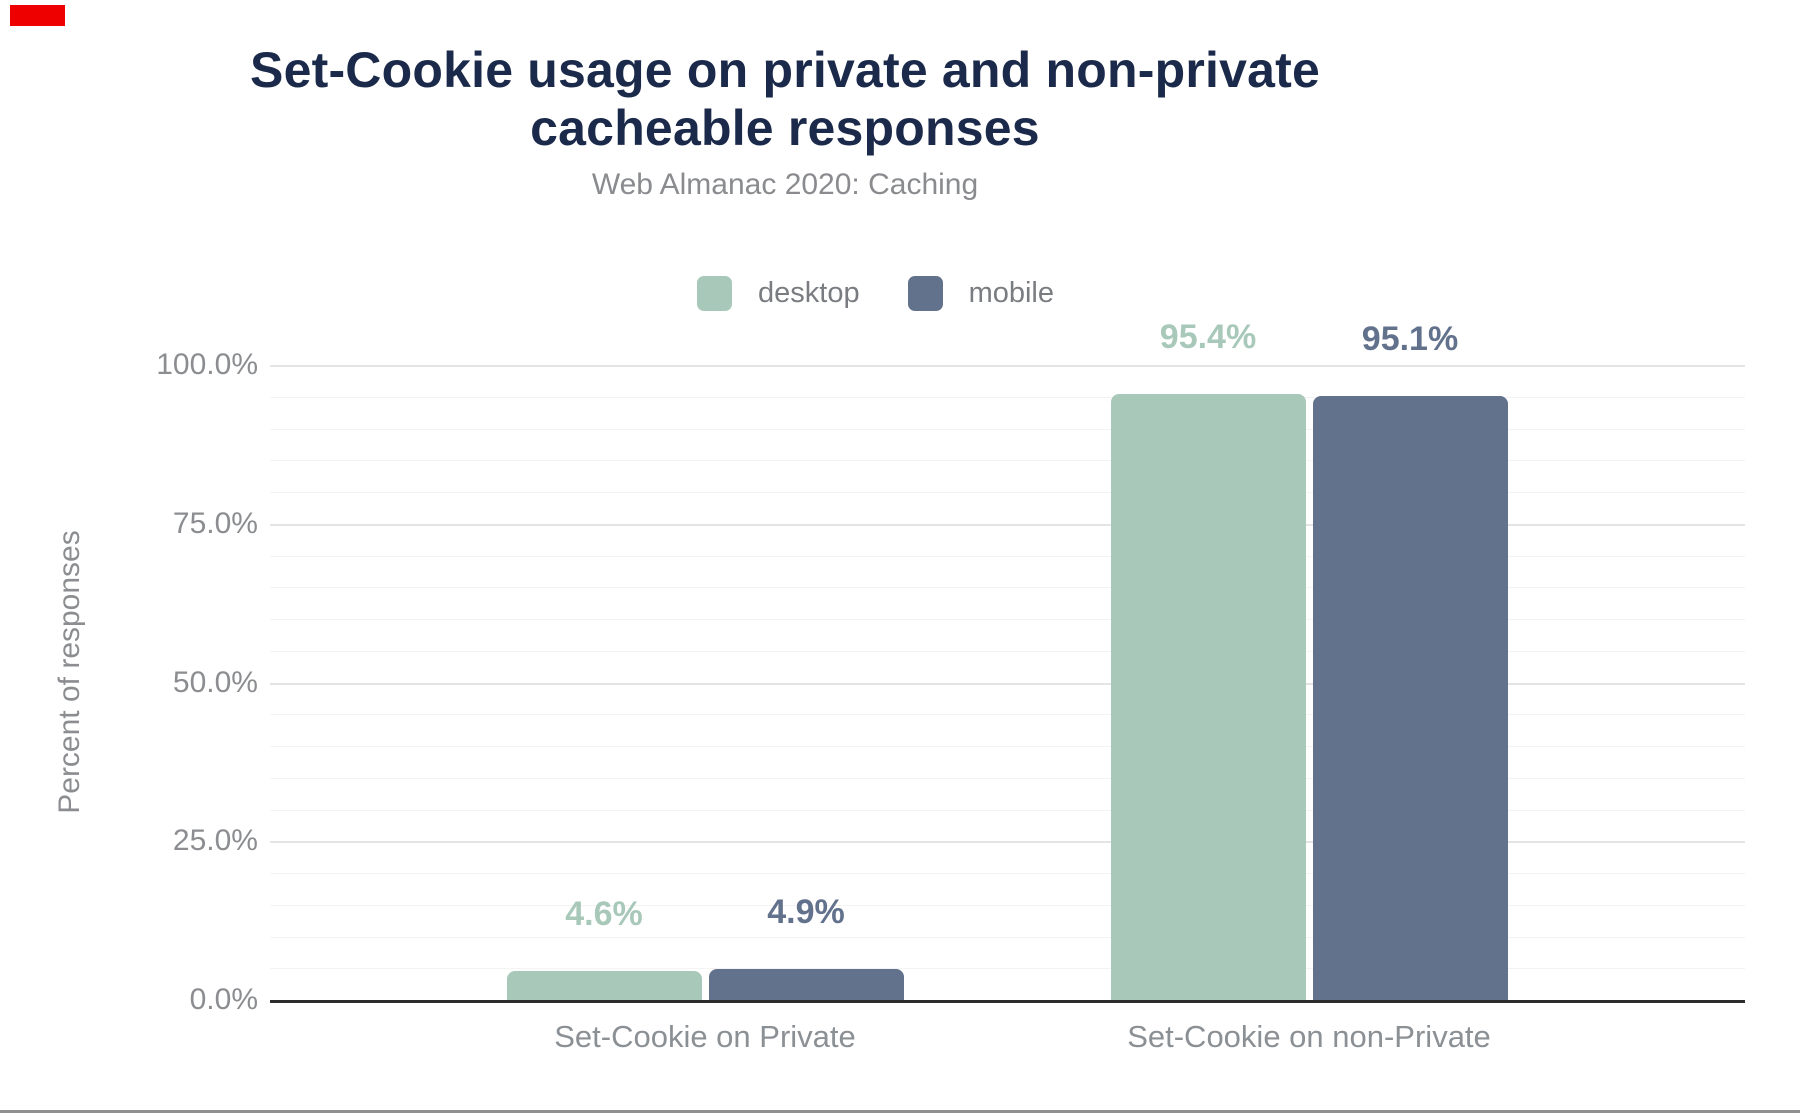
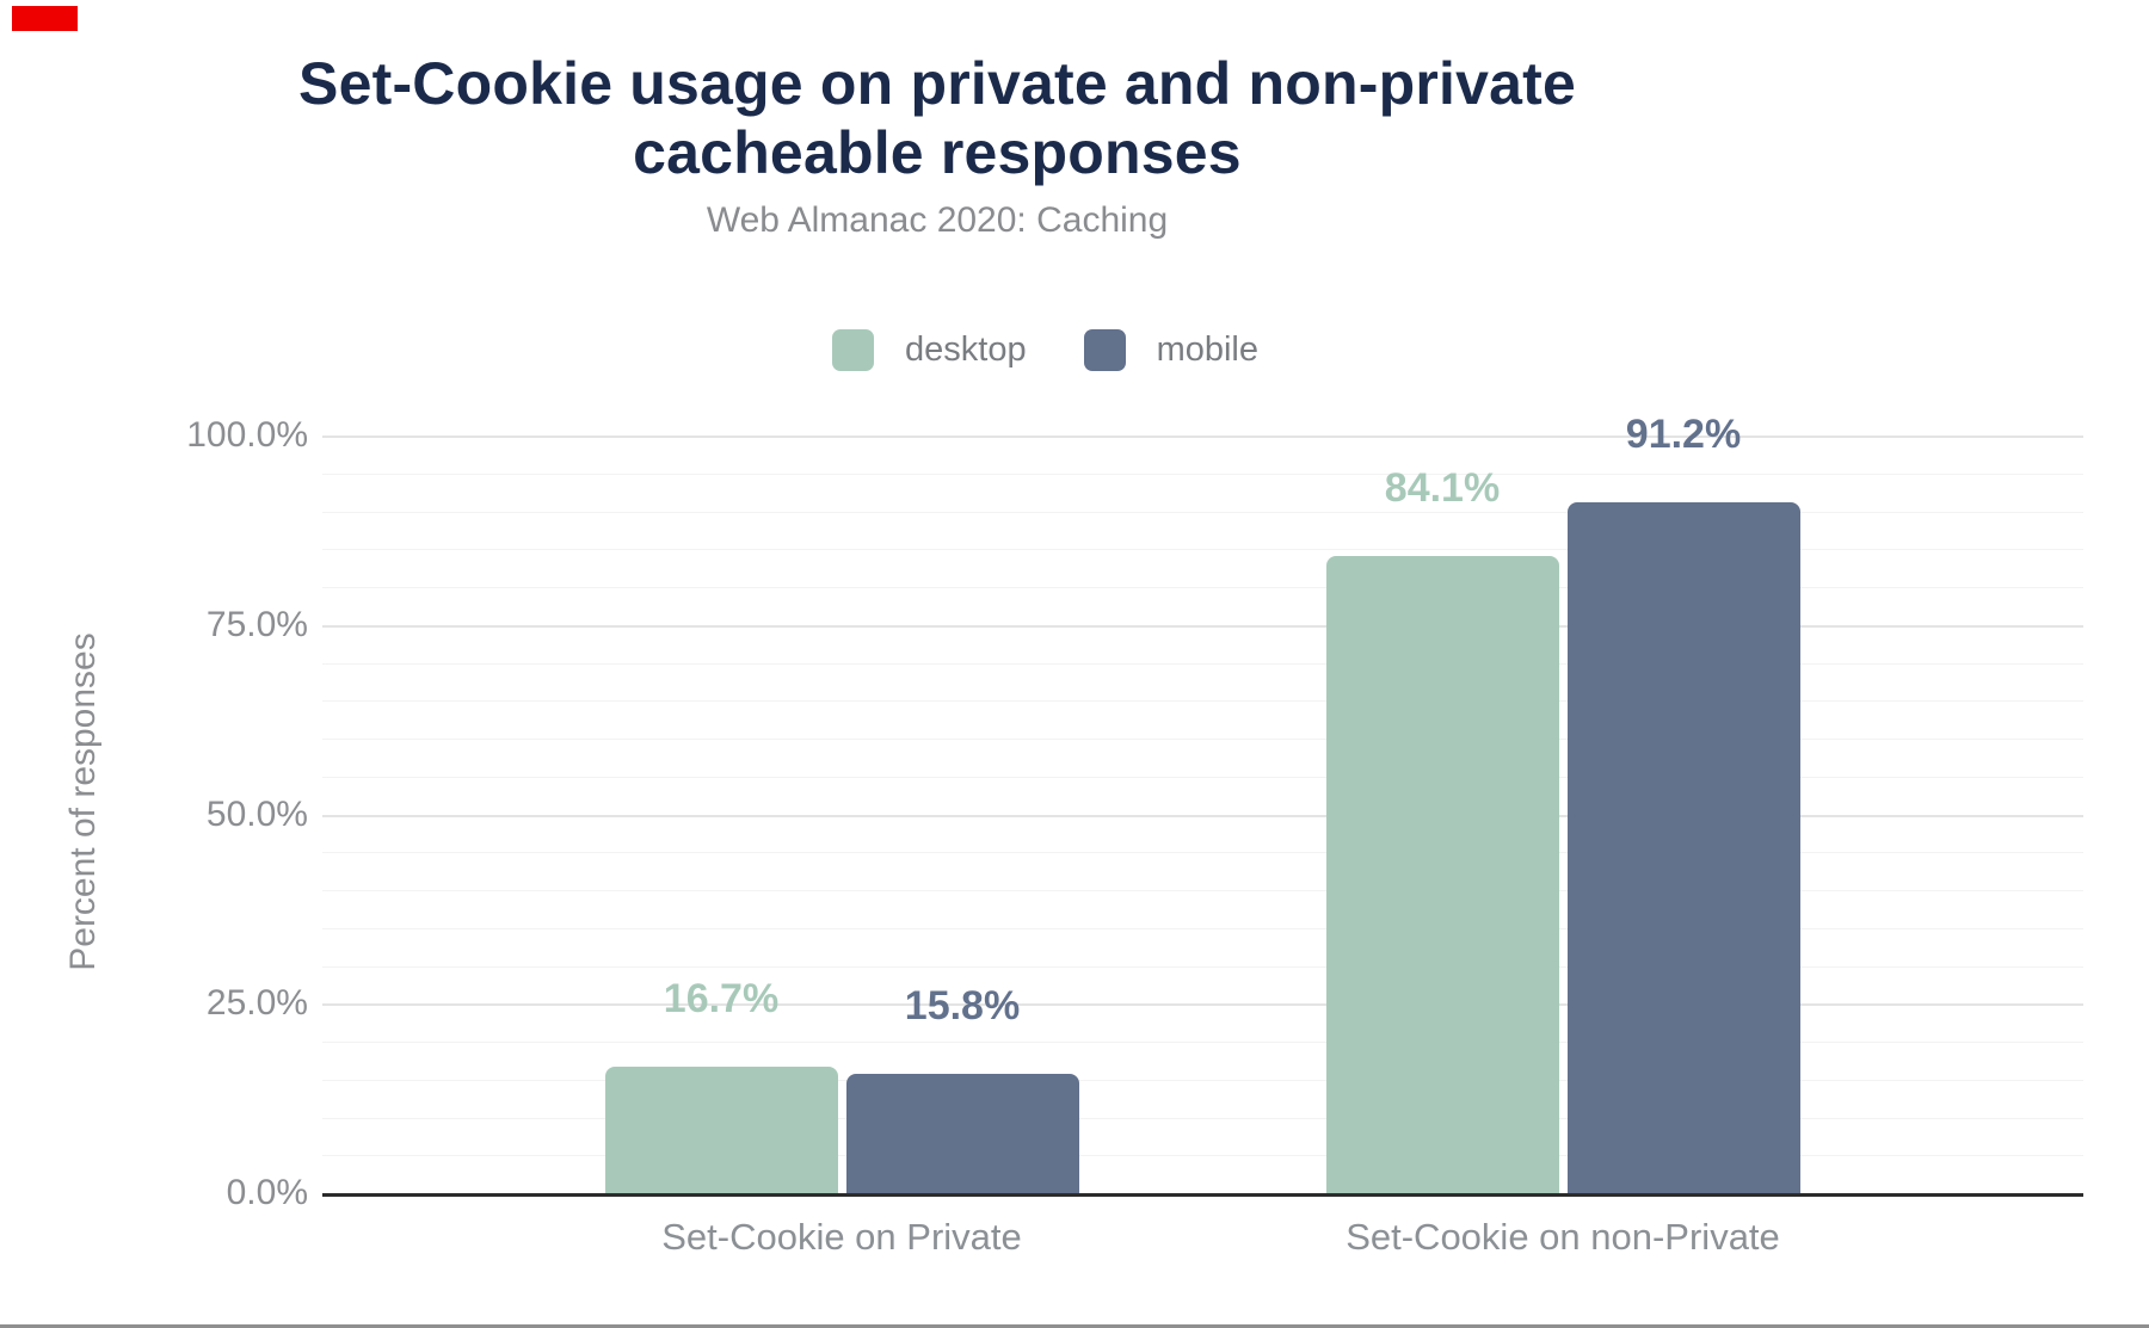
desktop/Set-Cookie on Private: 4.6% -> 16.7%
mobile/Set-Cookie on Private: 4.9% -> 15.8%
desktop/Set-Cookie on non-Private: 95.4% -> 84.1%
mobile/Set-Cookie on non-Private: 95.1% -> 91.2%
